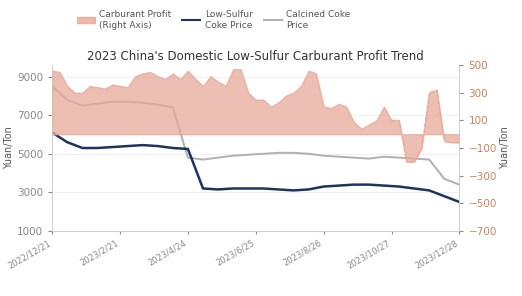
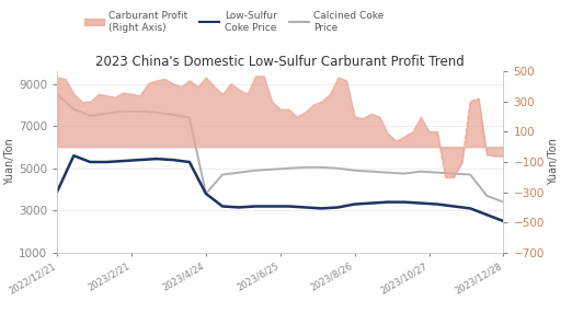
Low-Sulfur Coke Price/2022/12/21: 6100 -> 3900
Low-Sulfur Coke Price/2023/4/24: 5200 -> 3800
Calcined Coke Price/2023/4/24: 4800 -> 3800
